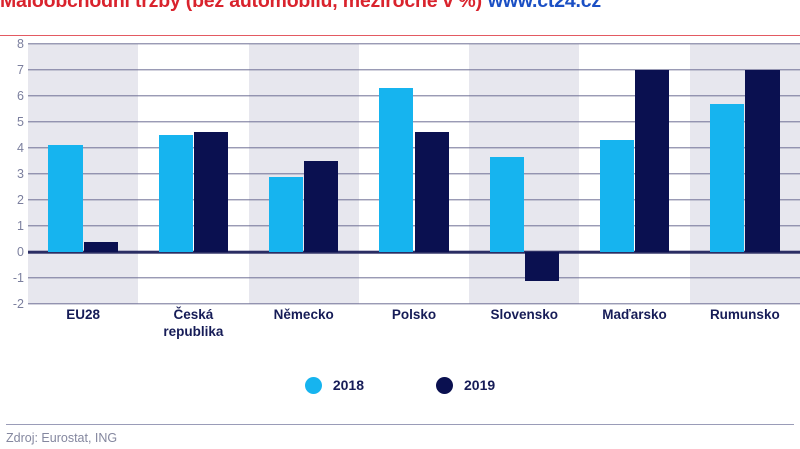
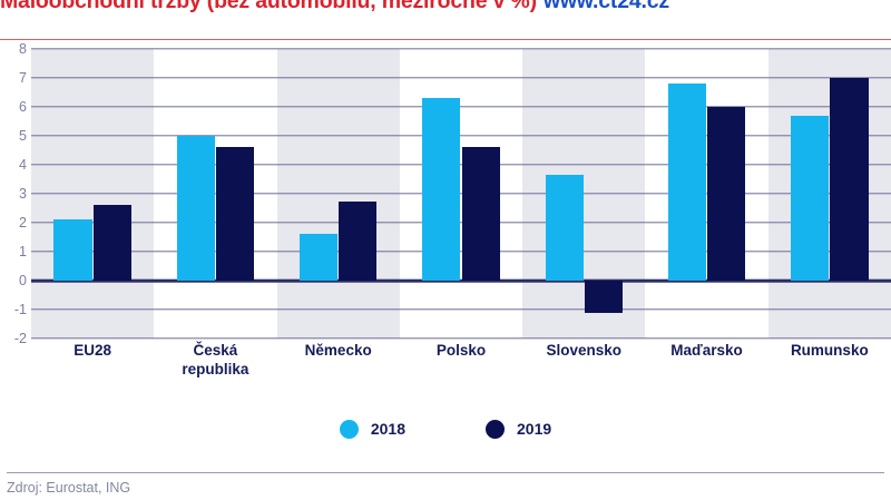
2018/EU28: 4.1 -> 2.1
2019/EU28: 0.4 -> 2.6
2018/Česká republika: 4.5 -> 5.0
2018/Německo: 2.9 -> 1.6
2019/Německo: 3.5 -> 2.8
2018/Maďarsko: 4.3 -> 6.8
2019/Maďarsko: 7.0 -> 6.0
